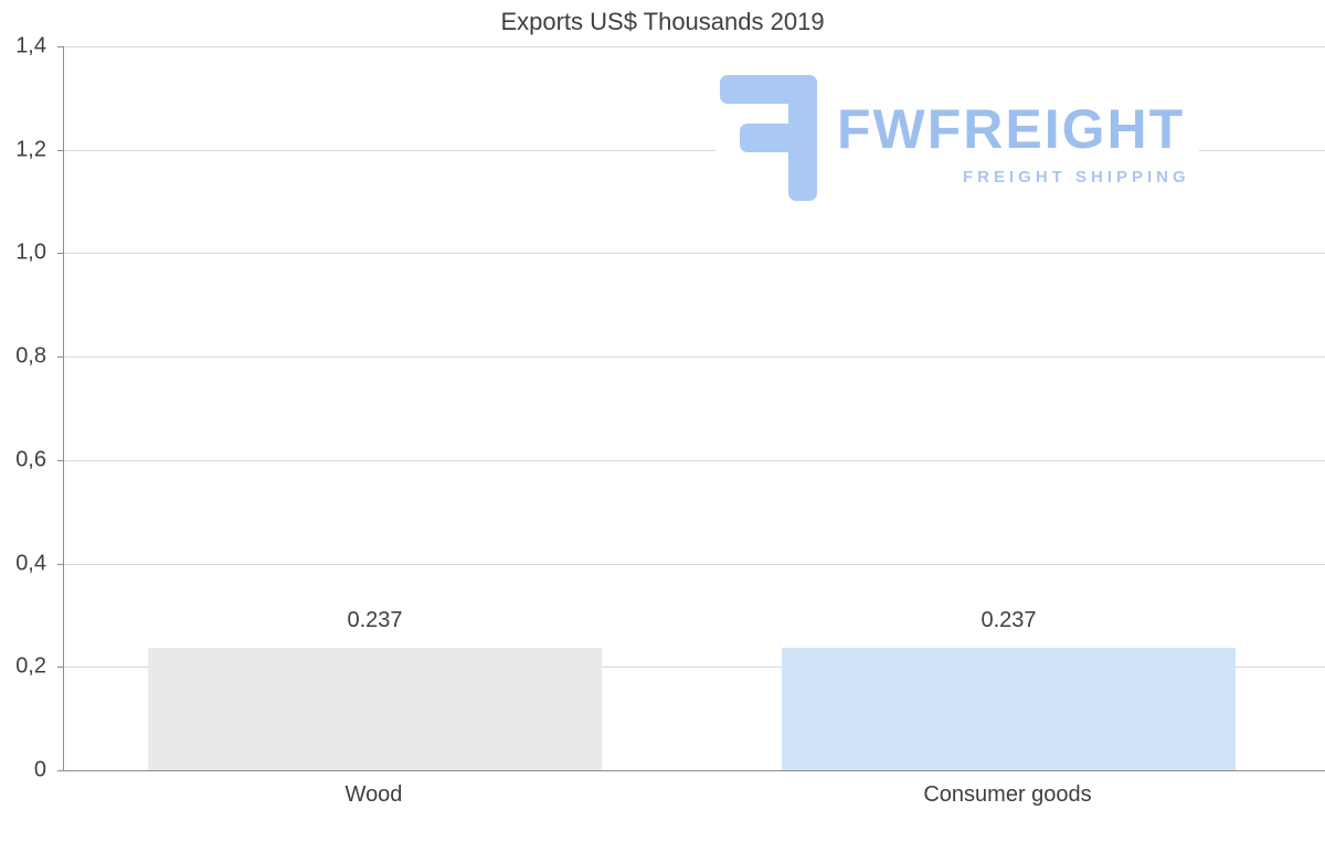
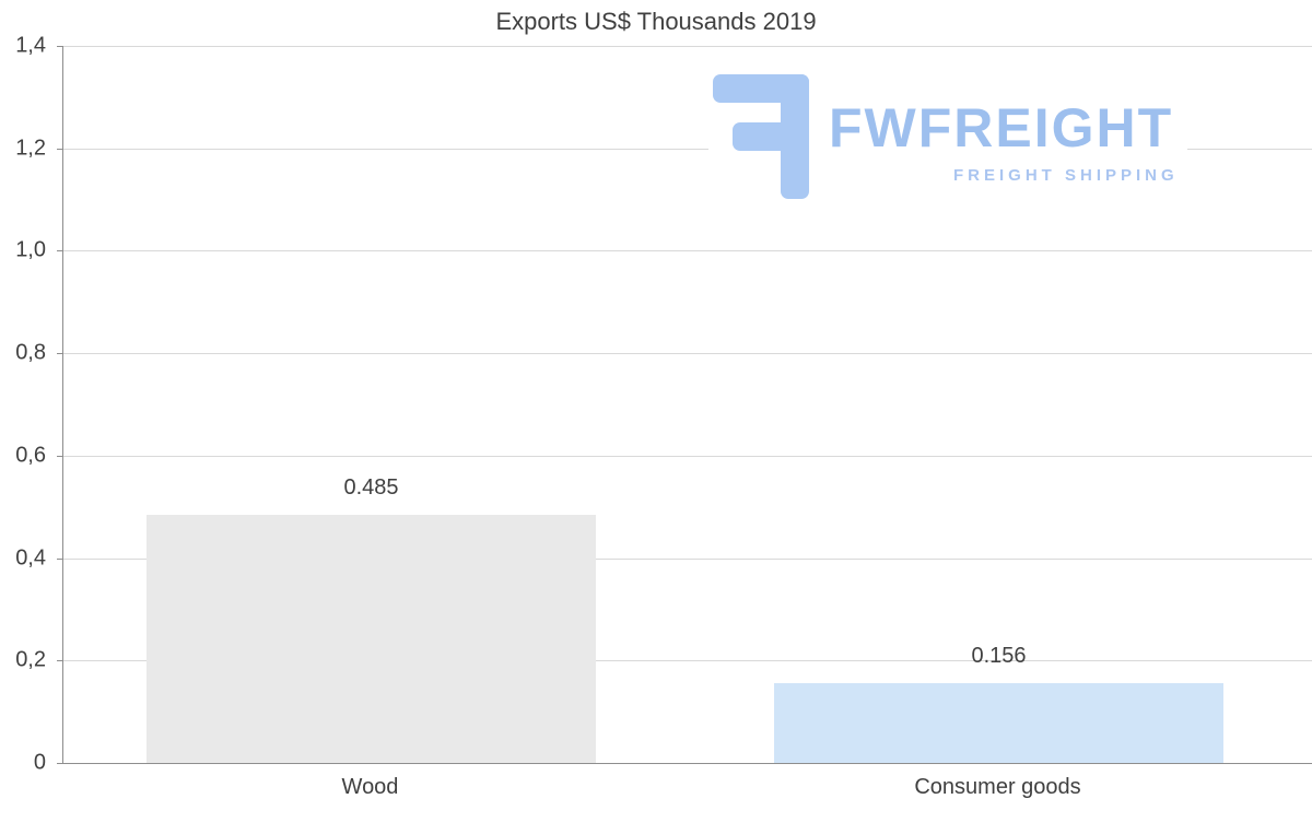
Wood: 0.237 -> 0.485
Consumer goods: 0.237 -> 0.156
